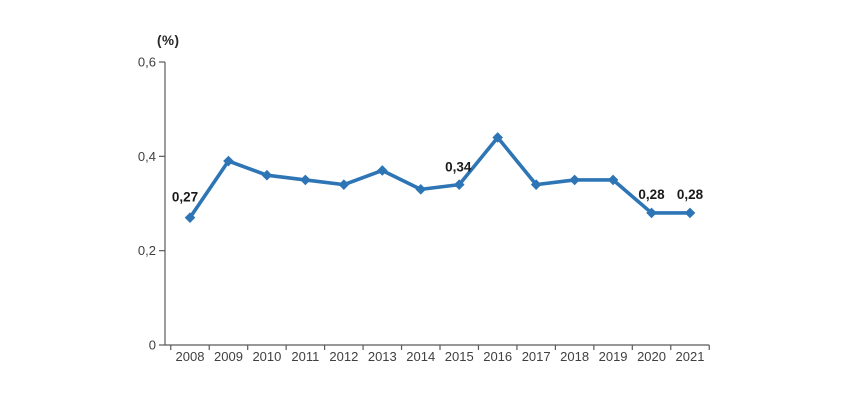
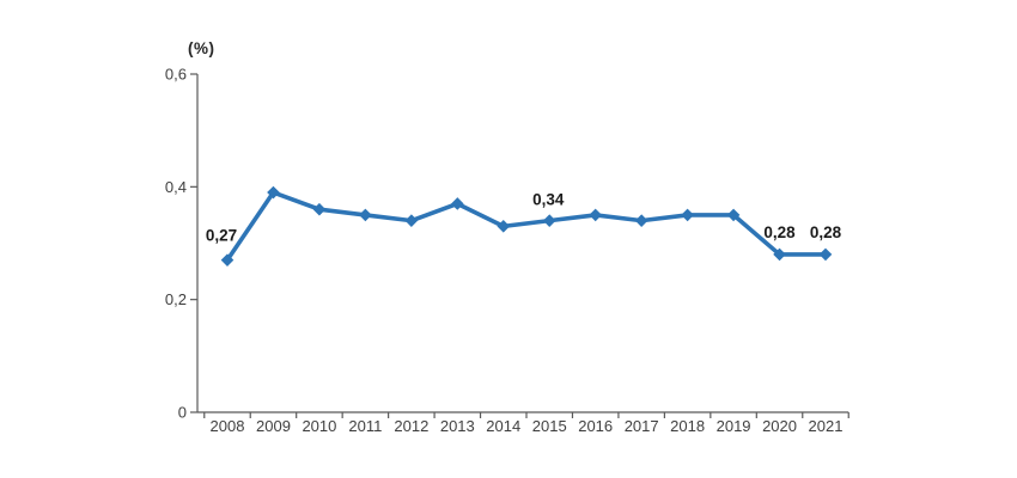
2016: 0,44 -> 0,35
